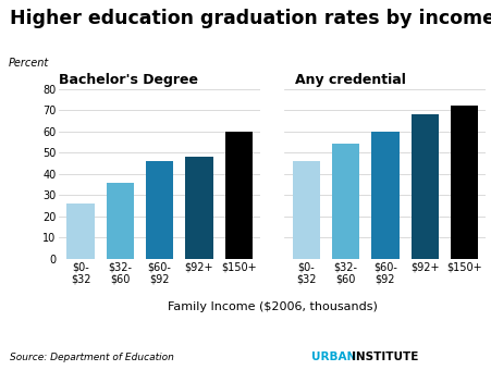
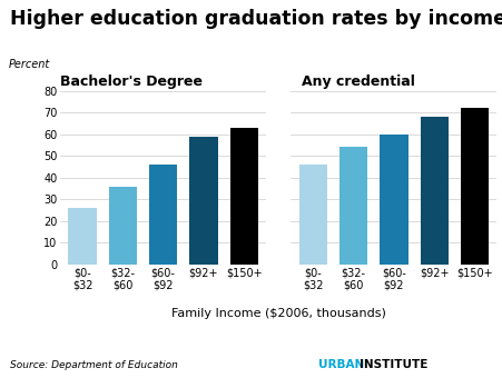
Bachelor's Degree/$92+: 48 -> 59
Bachelor's Degree/$150+: 60 -> 63
